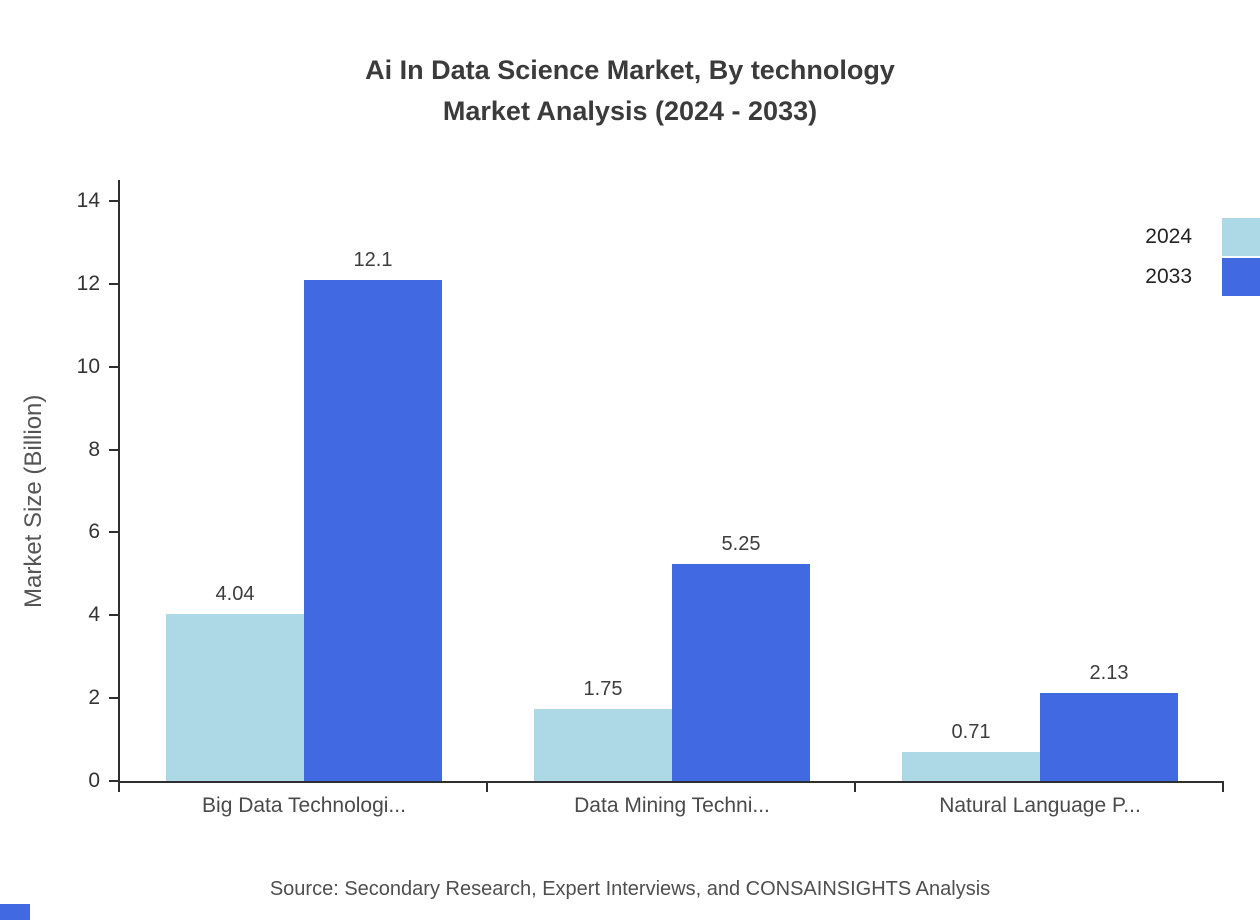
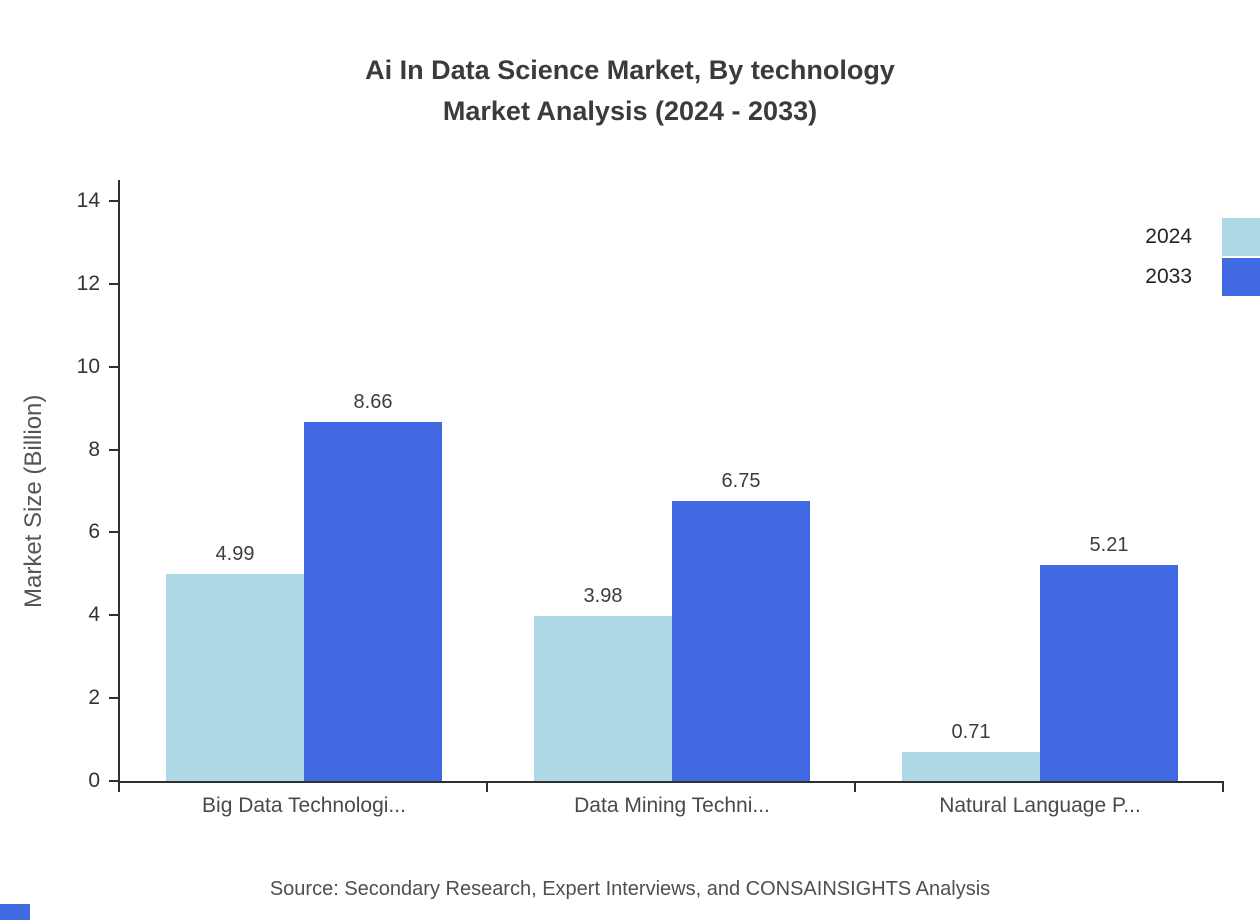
2024/Big Data Technologi...: 4.04 -> 4.99
2033/Big Data Technologi...: 12.1 -> 8.66
2024/Data Mining Techni...: 1.75 -> 3.98
2033/Data Mining Techni...: 5.25 -> 6.75
2033/Natural Language P...: 2.13 -> 5.21
